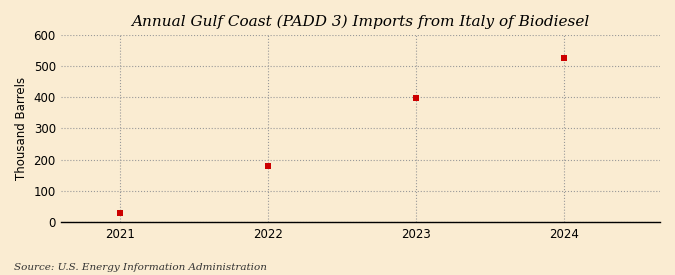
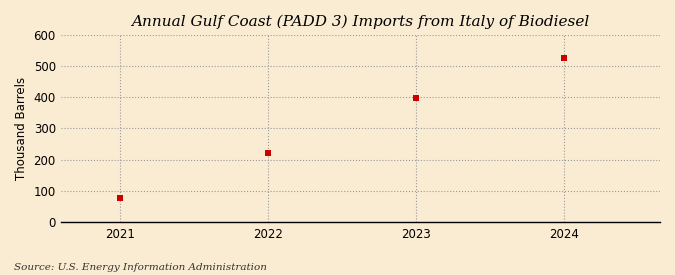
2021: 30 -> 76
2022: 180 -> 220
